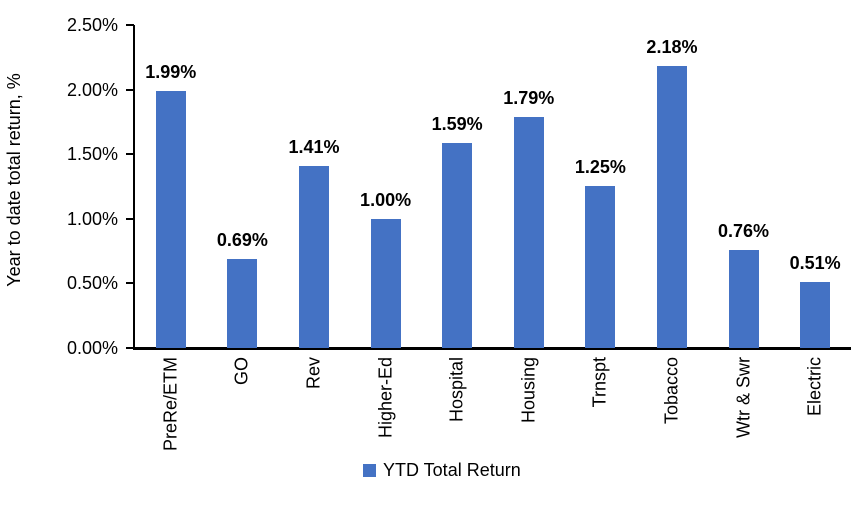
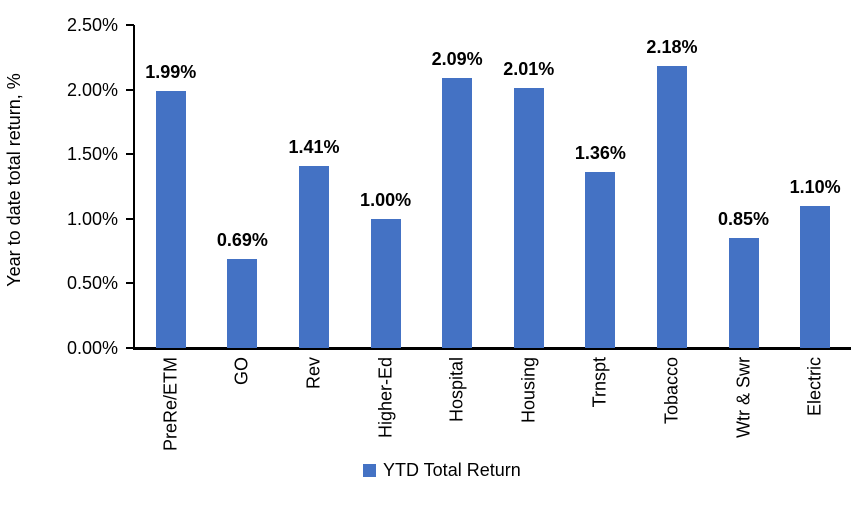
Hospital: 1.59% -> 2.09%
Housing: 1.79% -> 2.01%
Trnspt: 1.25% -> 1.36%
Wtr & Swr: 0.76% -> 0.85%
Electric: 0.51% -> 1.10%
